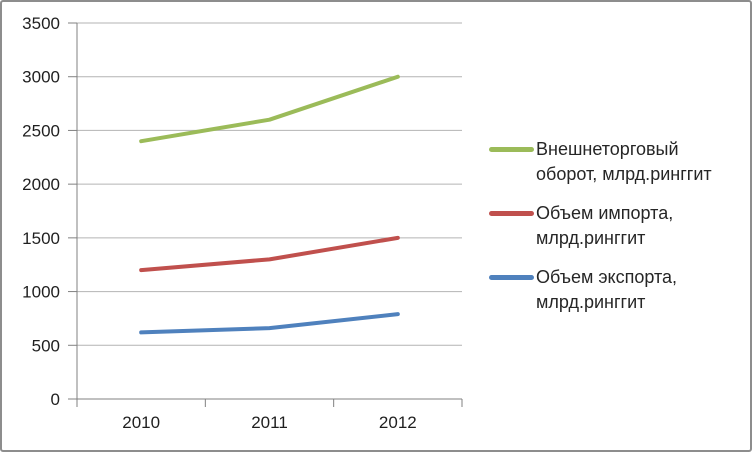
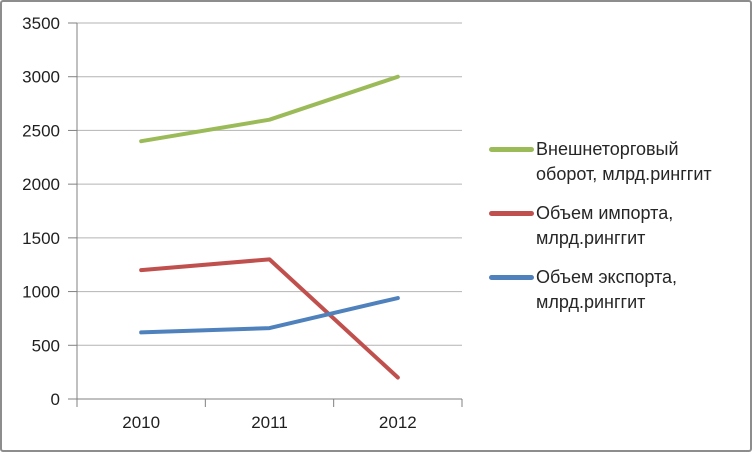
Объем импорта, млрд.ринггит/2012: 1500 -> 200
Объем экспорта, млрд.ринггит/2012: 790 -> 940
